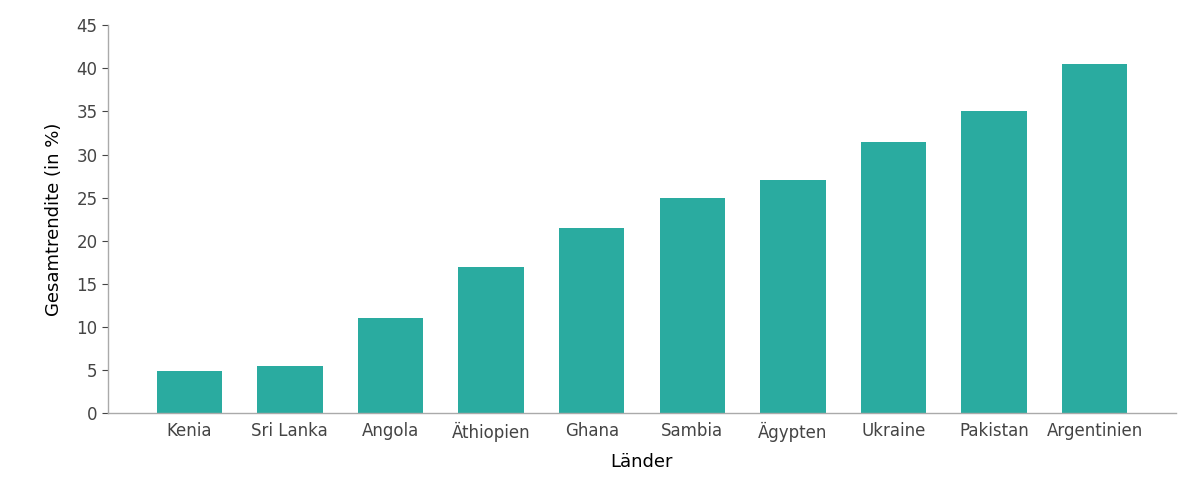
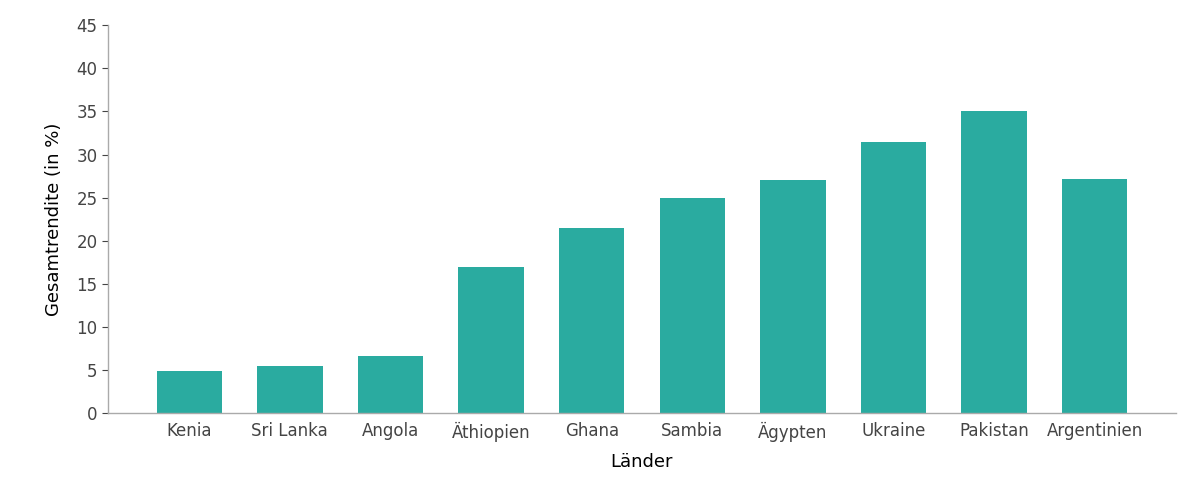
Angola: 11.0 -> 6.6
Argentinien: 40.5 -> 27.2
